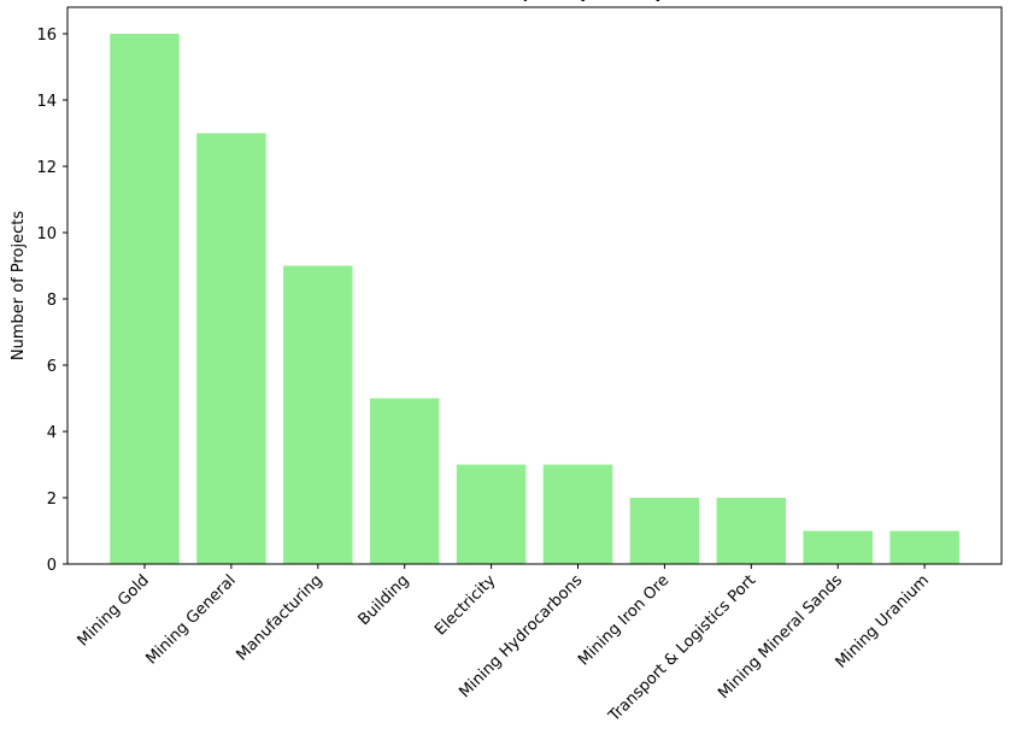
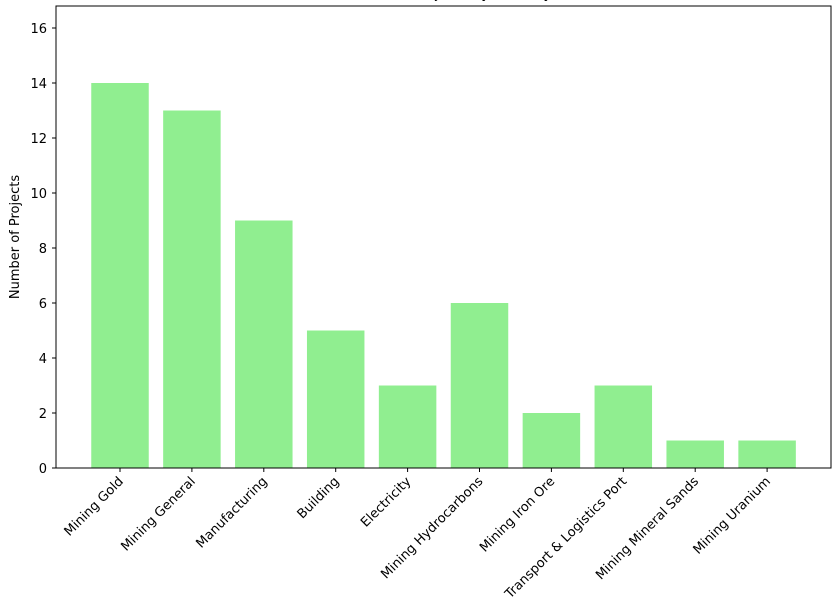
Mining Gold: 16 -> 14
Mining Hydrocarbons: 3 -> 6
Transport & Logistics Port: 2 -> 3
